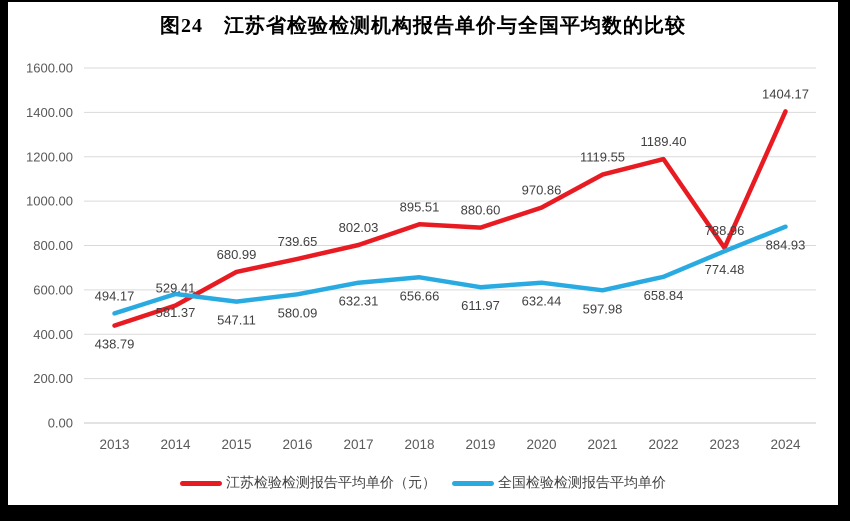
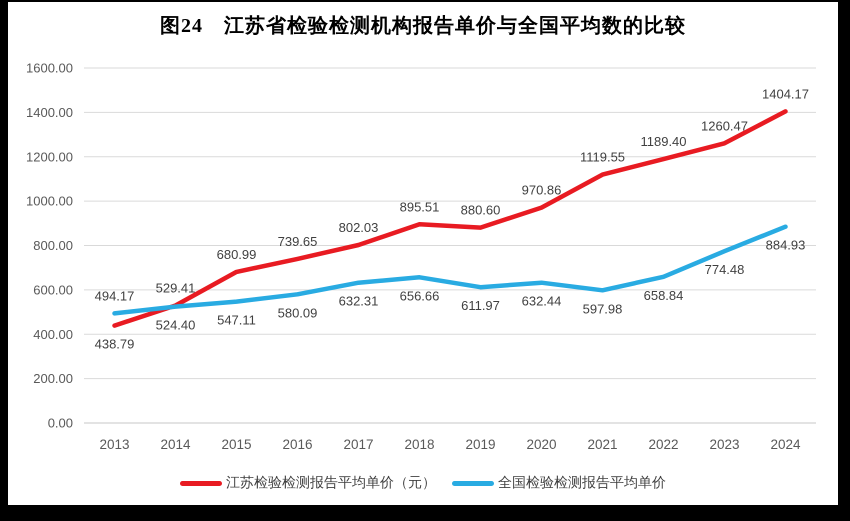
全国检验检测报告平均单价/2014: 581.37 -> 524.40
江苏检验检测报告平均单价（元）/2023: 788.96 -> 1260.47
